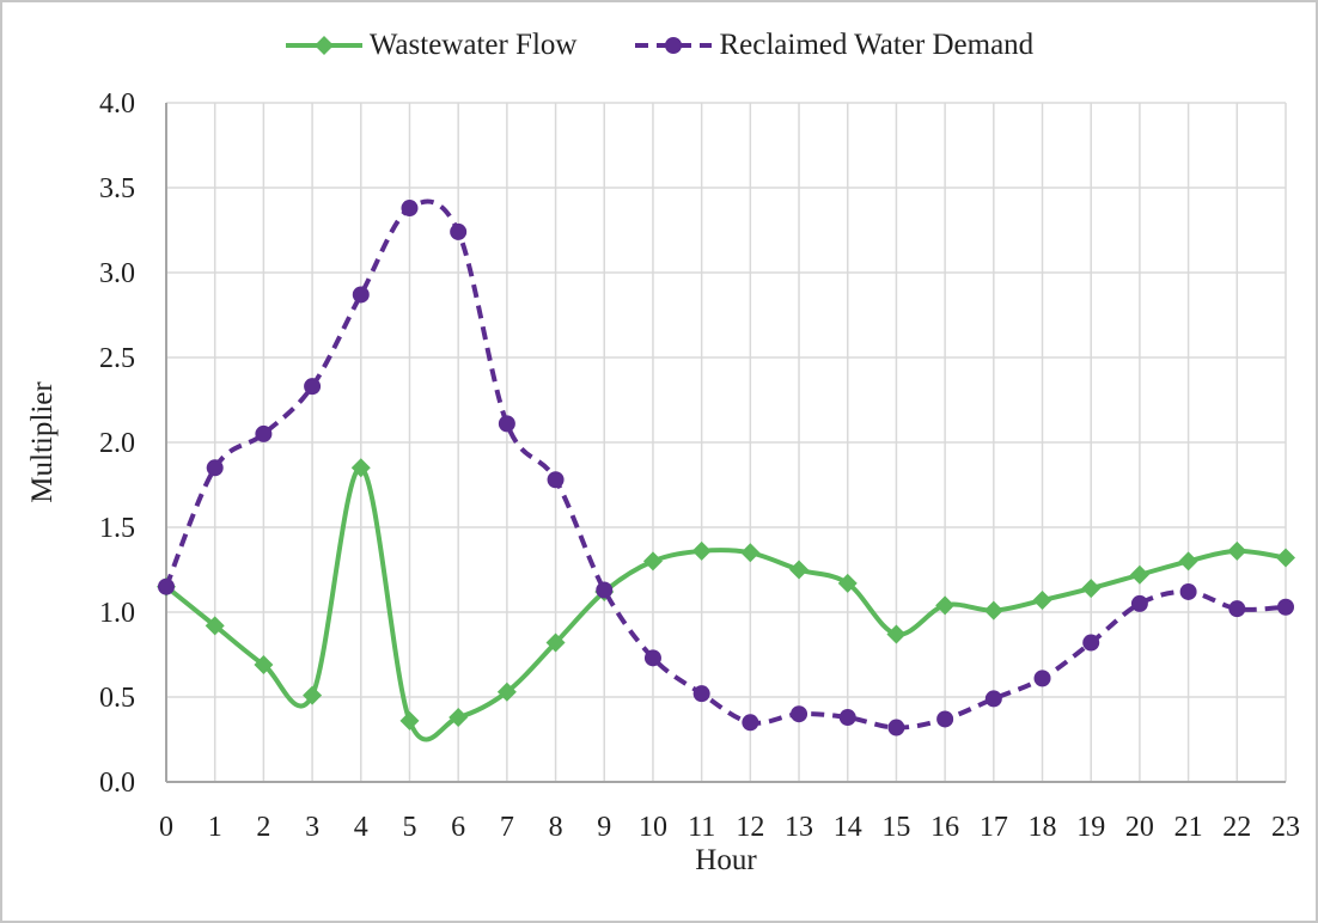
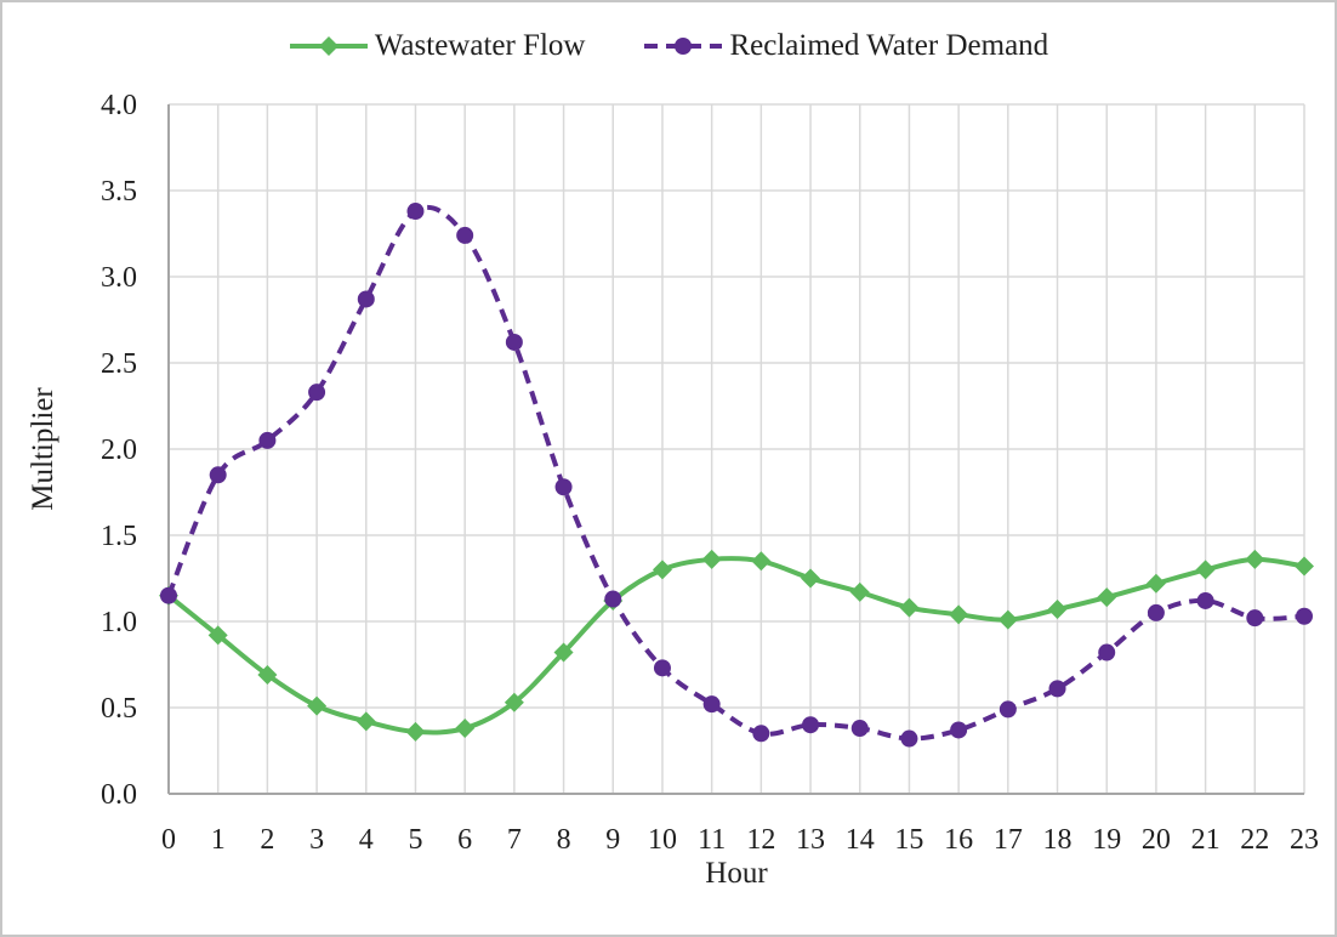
Wastewater Flow/4: 1.85 -> 0.42
Reclaimed Water Demand/7: 2.11 -> 2.62
Wastewater Flow/15: 0.87 -> 1.08
